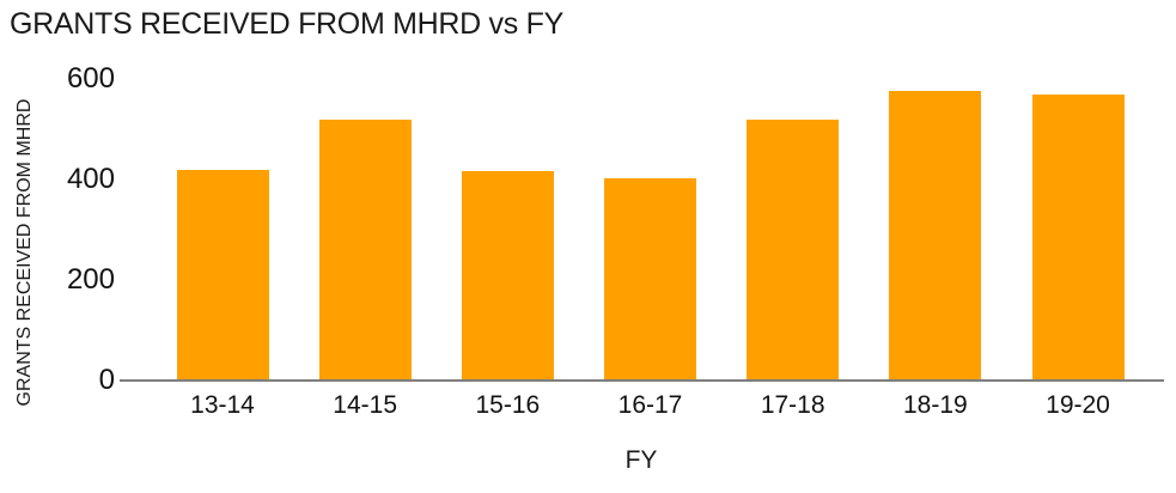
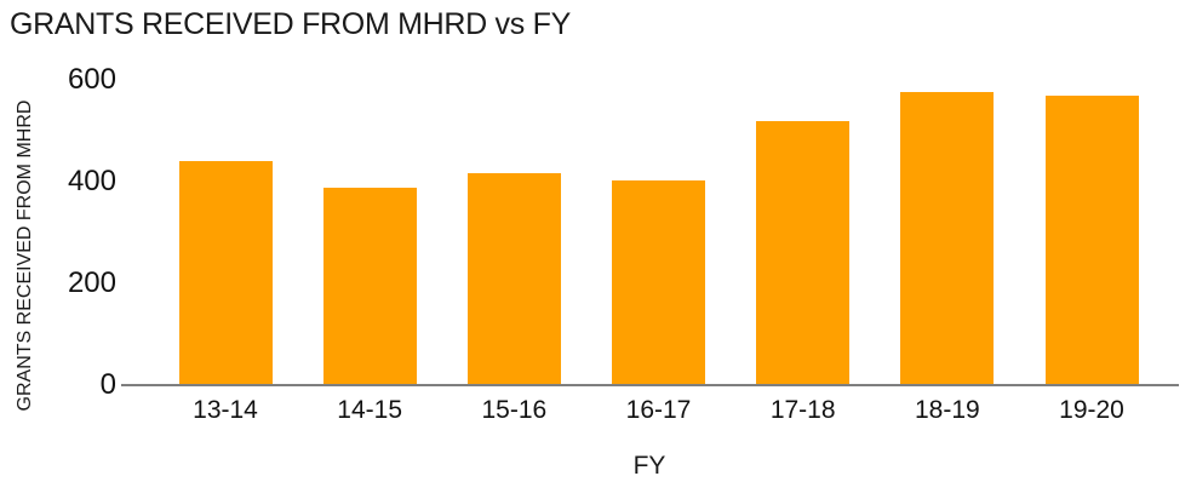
13-14: 420 -> 440
14-15: 520 -> 390
